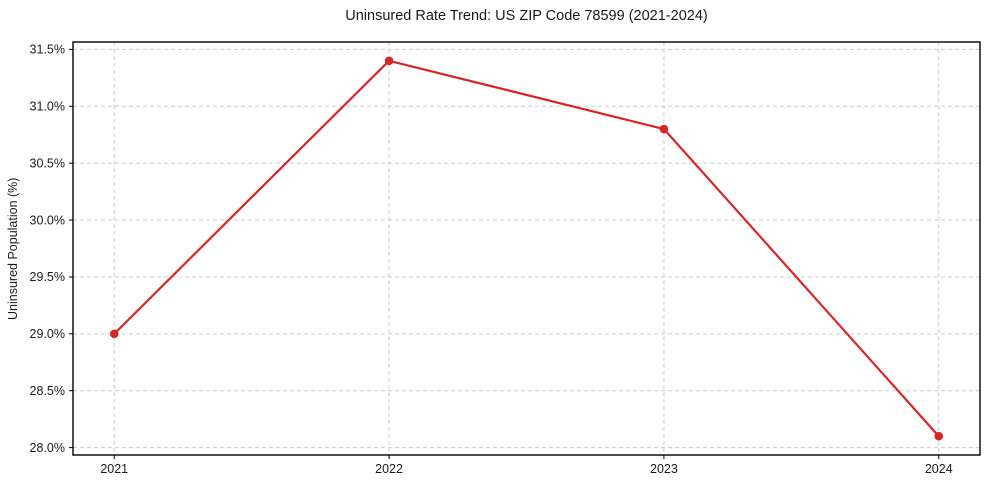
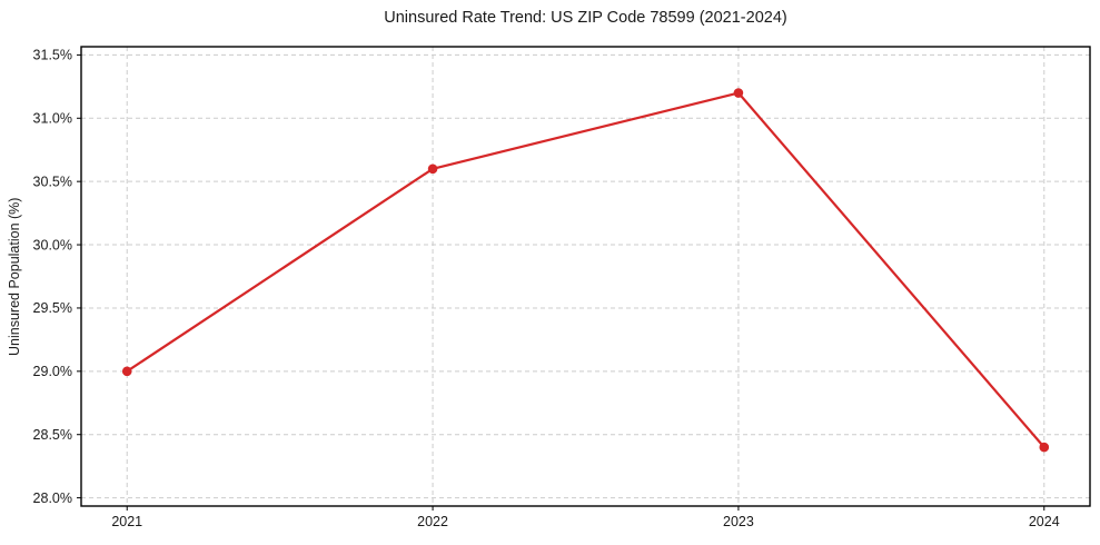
2022: 31.4% -> 30.6%
2023: 30.8% -> 31.2%
2024: 28.1% -> 28.4%
